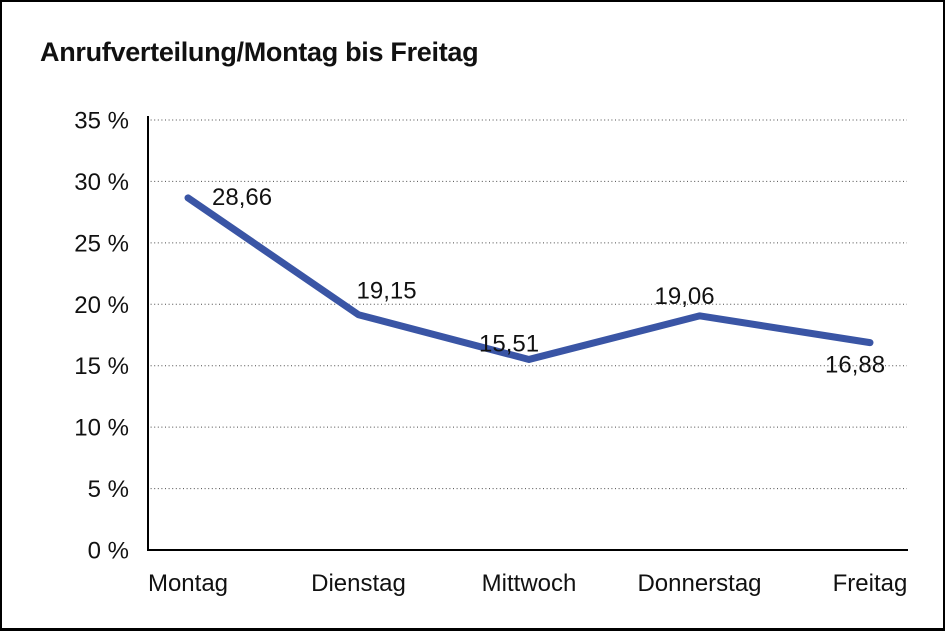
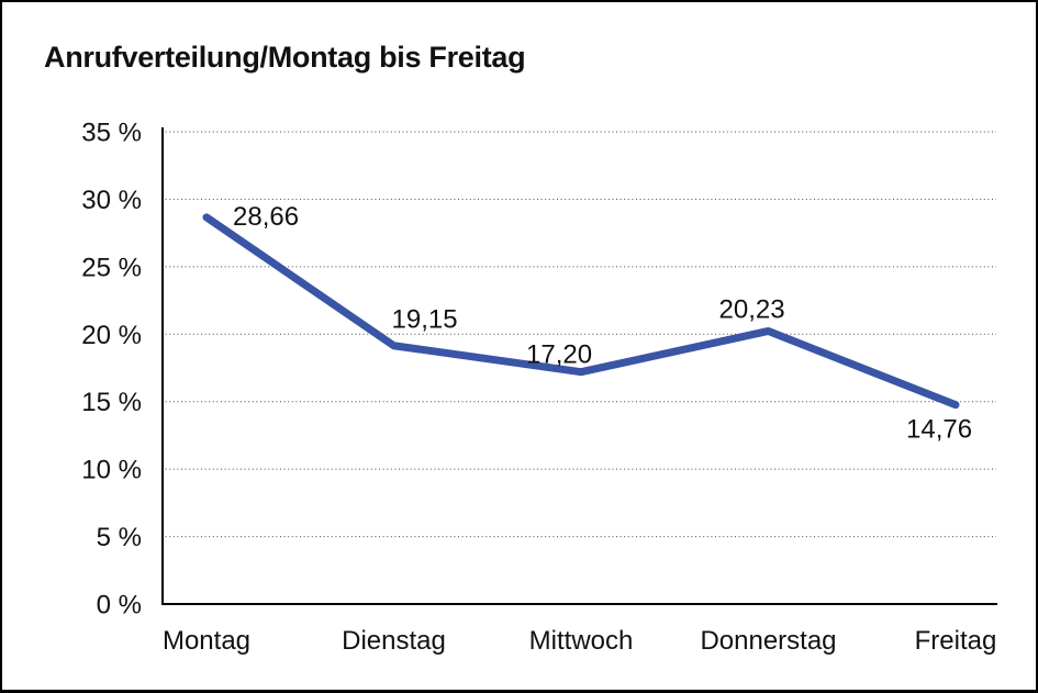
Mittwoch: 15,51 -> 17,20
Donnerstag: 19,06 -> 20,23
Freitag: 16,88 -> 14,76
